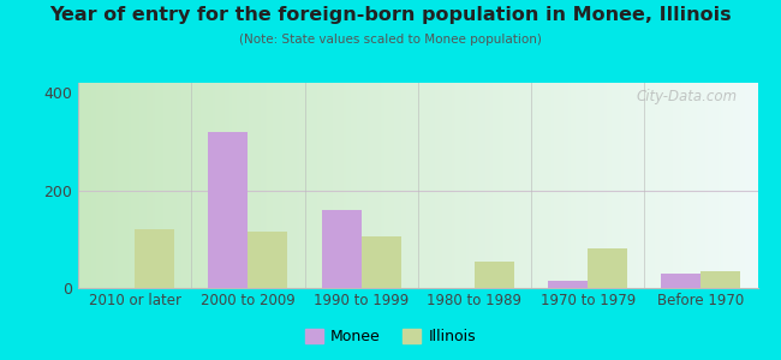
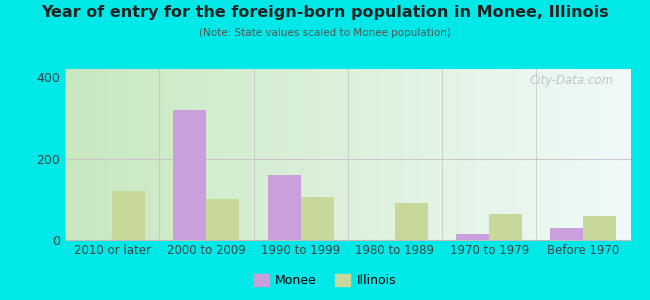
Illinois/2000 to 2009: 115 -> 100
Illinois/1980 to 1989: 55 -> 90
Illinois/1970 to 1979: 80 -> 65
Illinois/Before 1970: 35 -> 60
